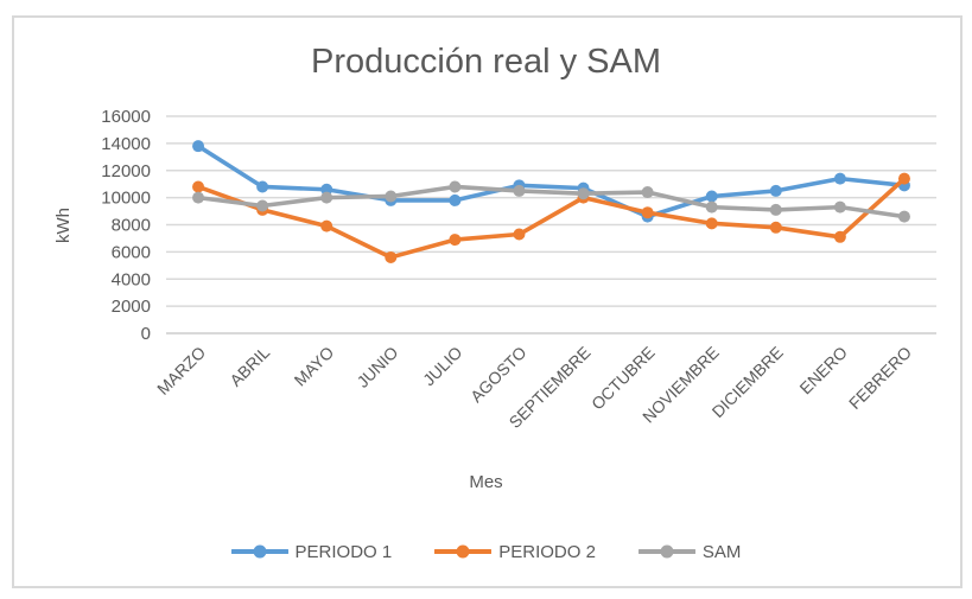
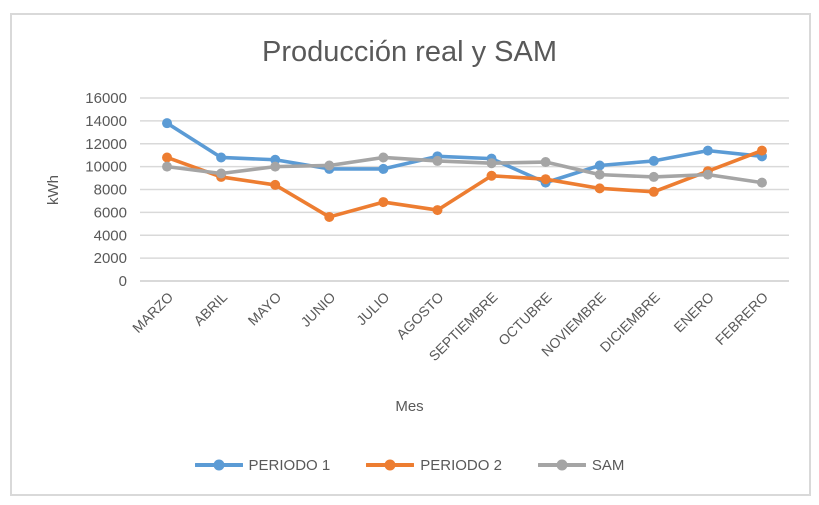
PERIODO 2/MAYO: 7900 -> 8400
PERIODO 2/AGOSTO: 7300 -> 6200
PERIODO 2/SEPTIEMBRE: 10000 -> 9200
PERIODO 2/ENERO: 7100 -> 9600
